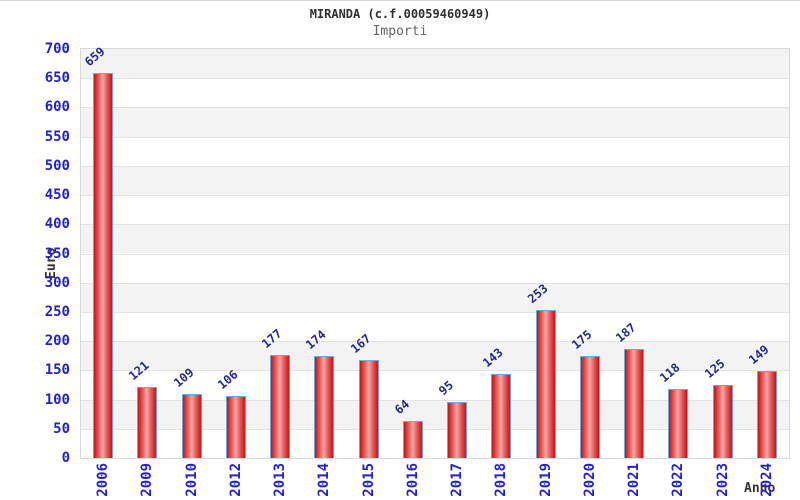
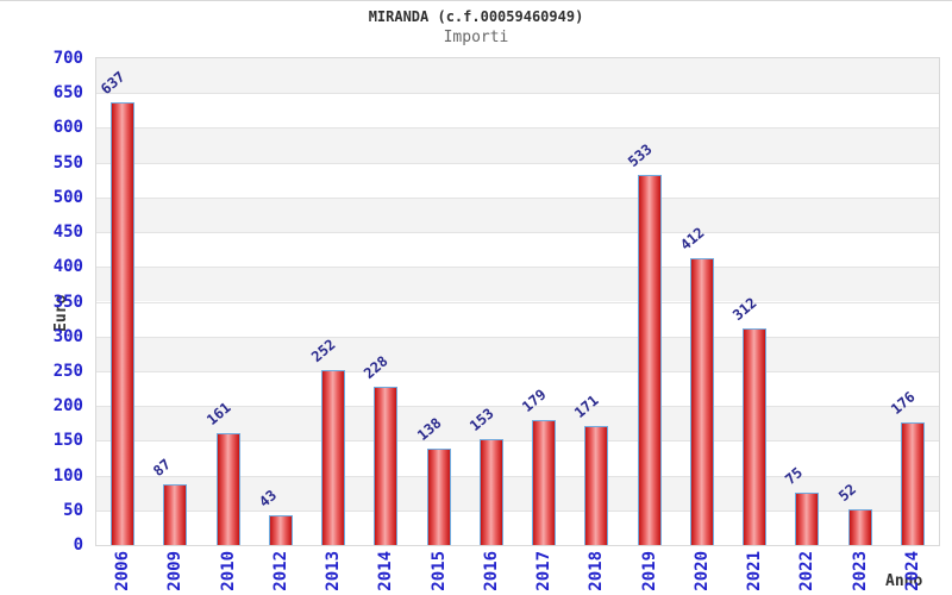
2006: 659 -> 637
2009: 121 -> 87
2010: 109 -> 161
2012: 106 -> 43
2013: 177 -> 252
2014: 174 -> 228
2015: 167 -> 138
2016: 64 -> 153
2017: 95 -> 179
2018: 143 -> 171
2019: 253 -> 533
2020: 175 -> 412
2021: 187 -> 312
2022: 118 -> 75
2023: 125 -> 52
2024: 149 -> 176
